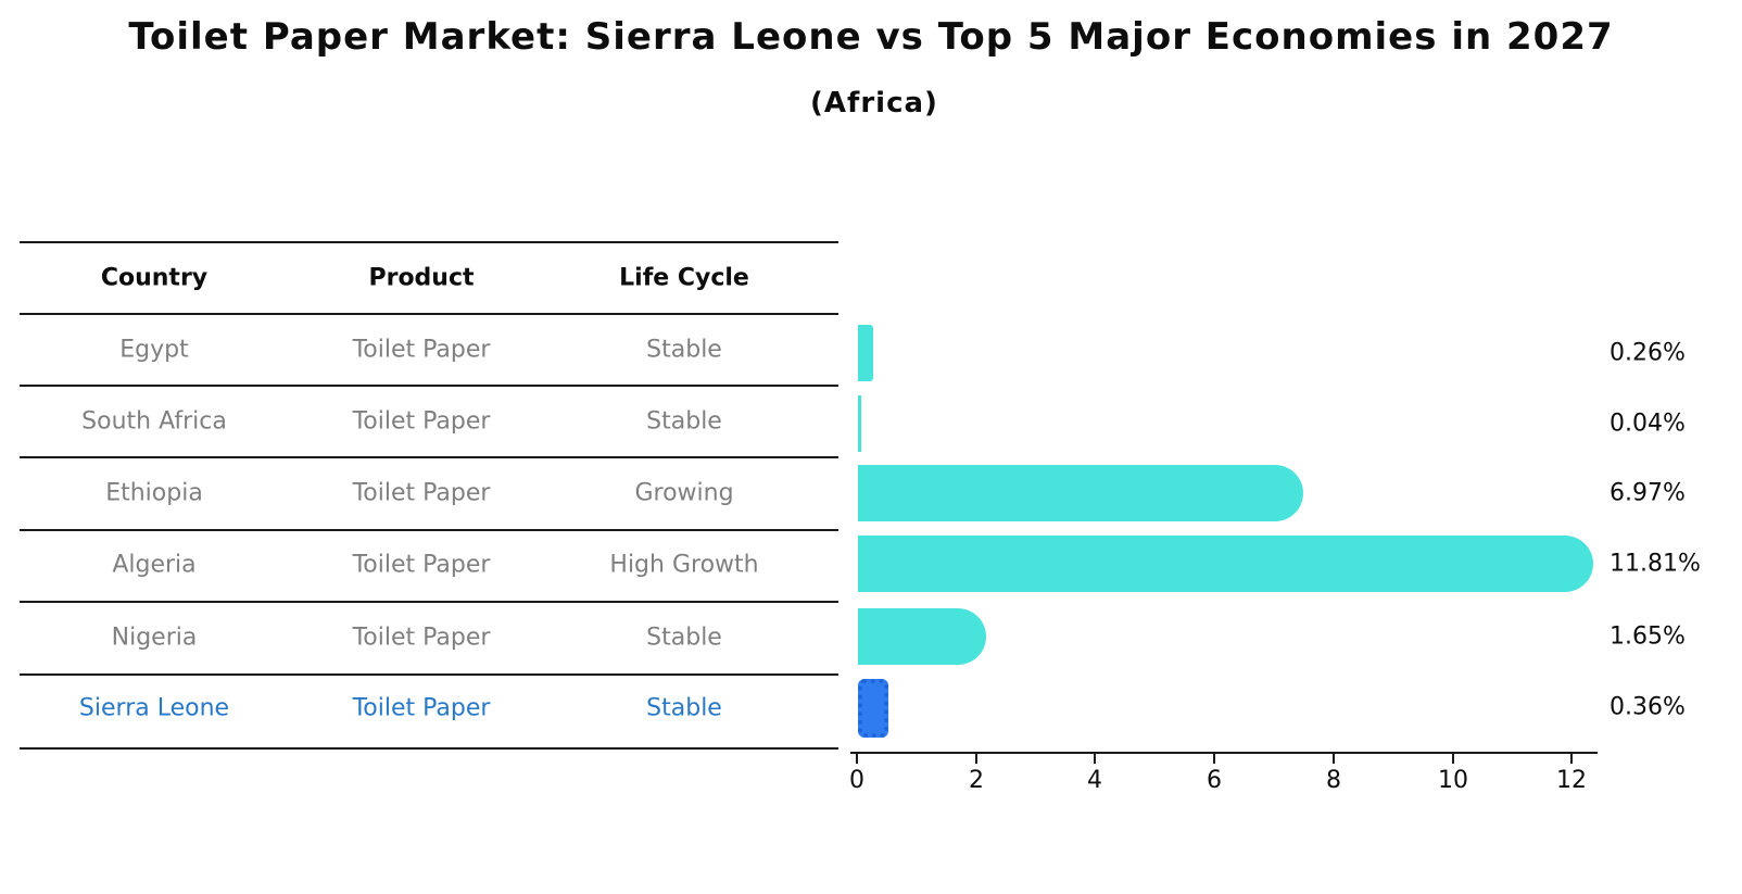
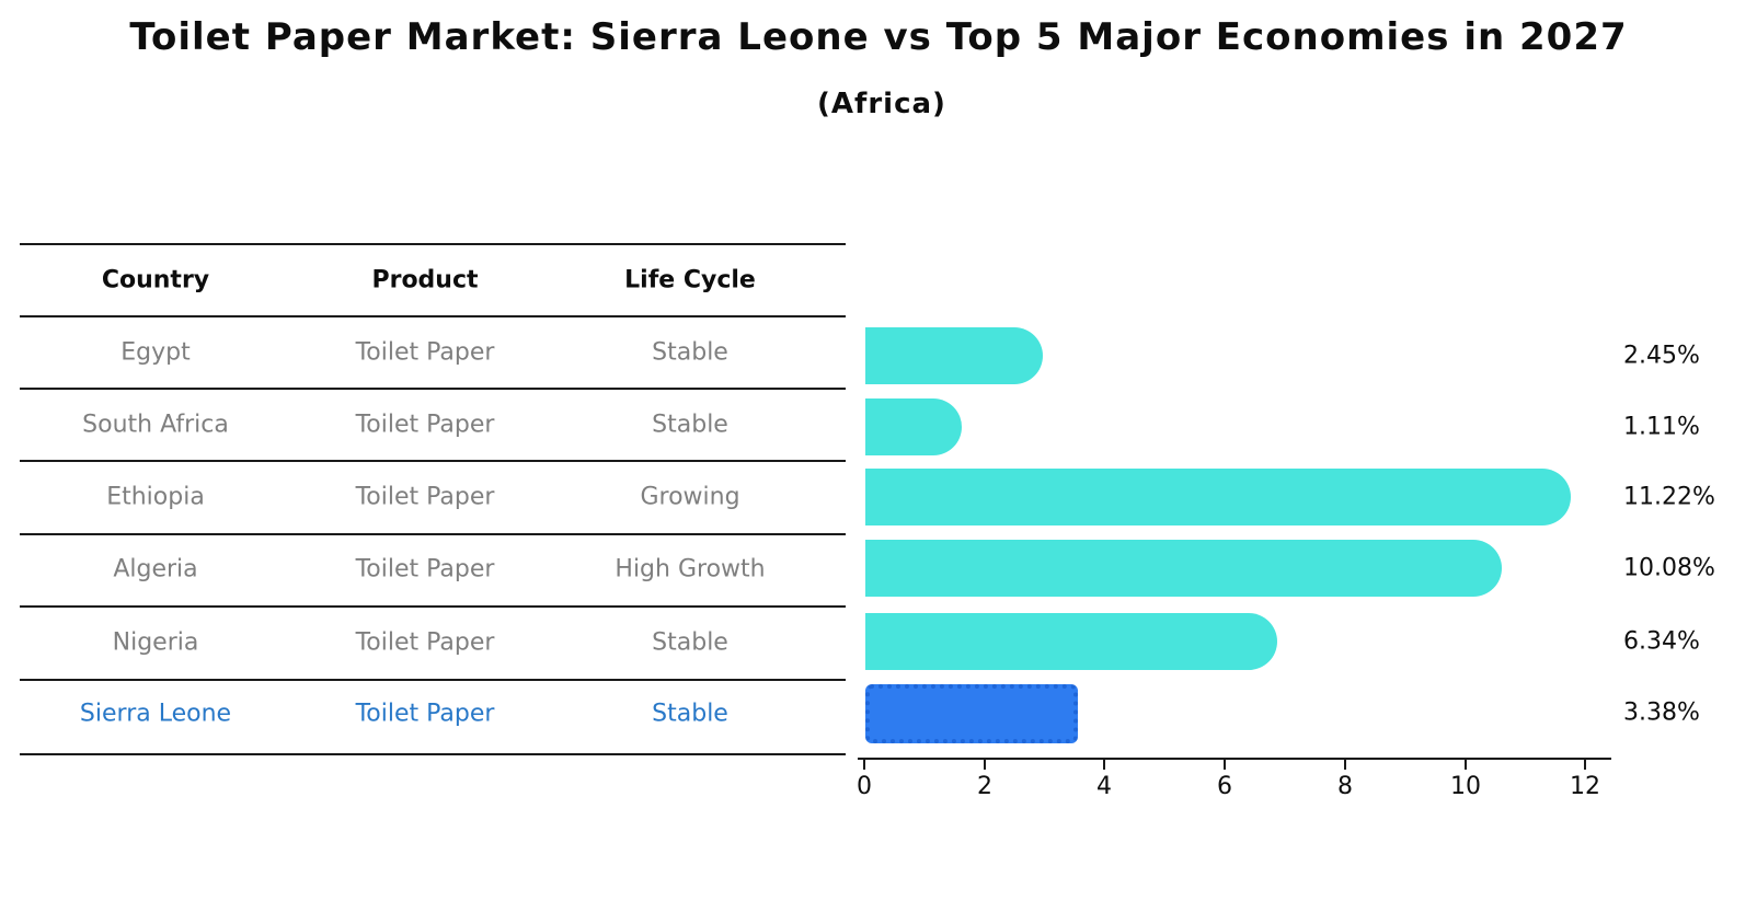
Egypt: 0.26% -> 2.45%
South Africa: 0.04% -> 1.11%
Ethiopia: 6.97% -> 11.22%
Algeria: 11.81% -> 10.08%
Nigeria: 1.65% -> 6.34%
Sierra Leone: 0.36% -> 3.38%
